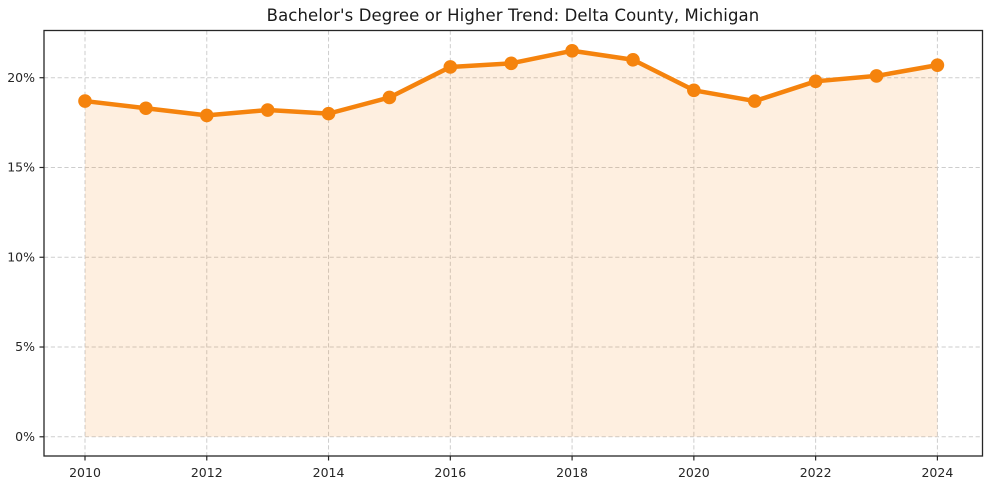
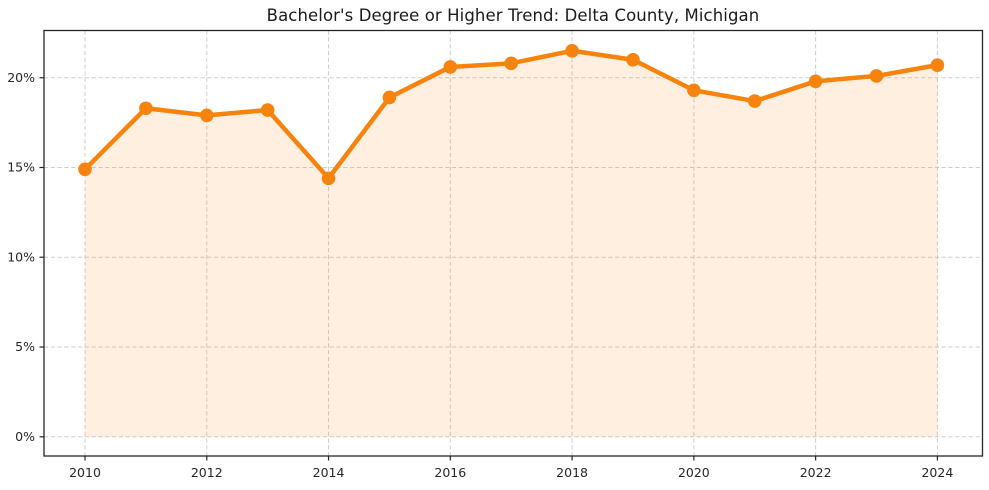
2010: 18.7% -> 14.9%
2014: 18.0% -> 14.4%
